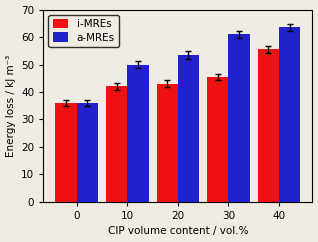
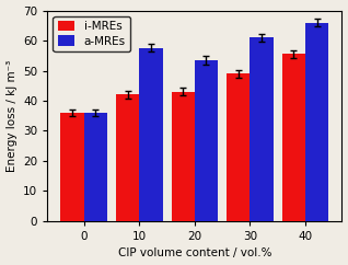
a-MREs/10: 50.0 -> 57.5
i-MREs/30: 45.5 -> 49.0
a-MREs/40: 63.5 -> 66.0
